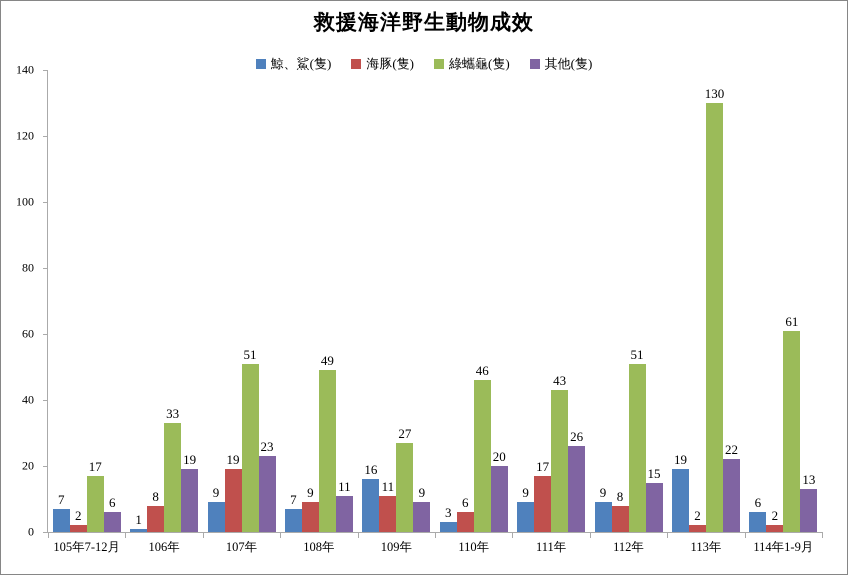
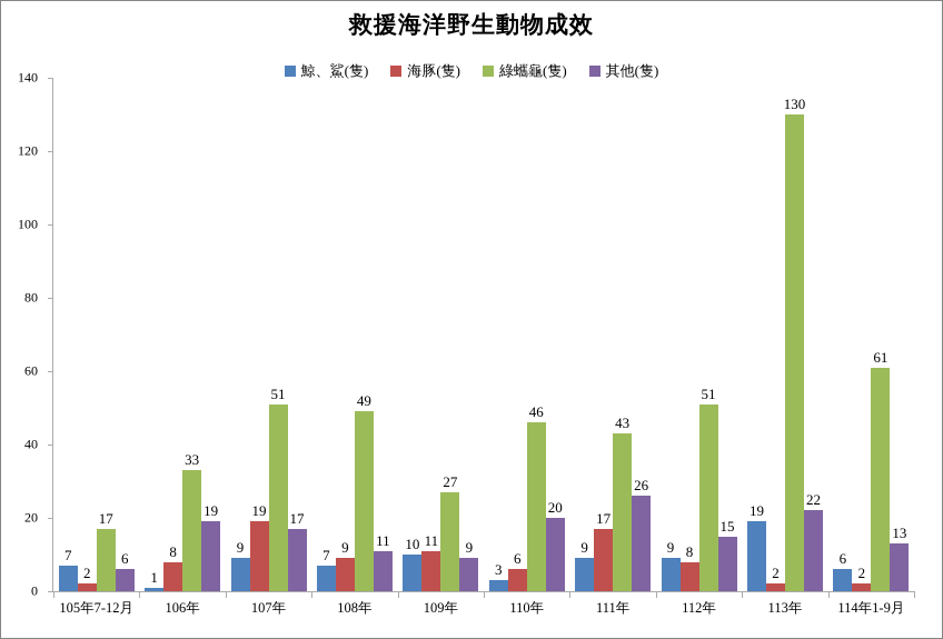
其他(隻)/107年: 23 -> 17
鯨、鯊(隻)/109年: 16 -> 10
